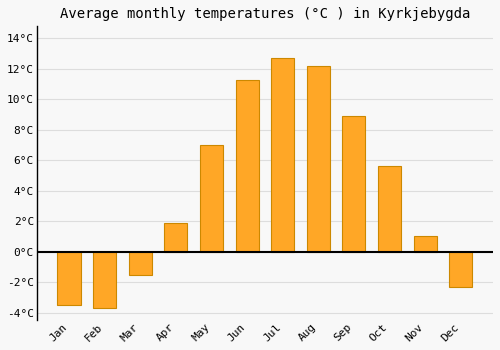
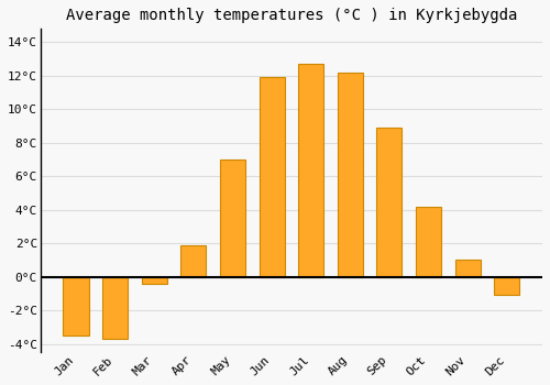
Mar: -1.5°C -> -0.4°C
Jun: 11.3°C -> 11.9°C
Oct: 5.6°C -> 4.2°C
Dec: -2.3°C -> -1.1°C
